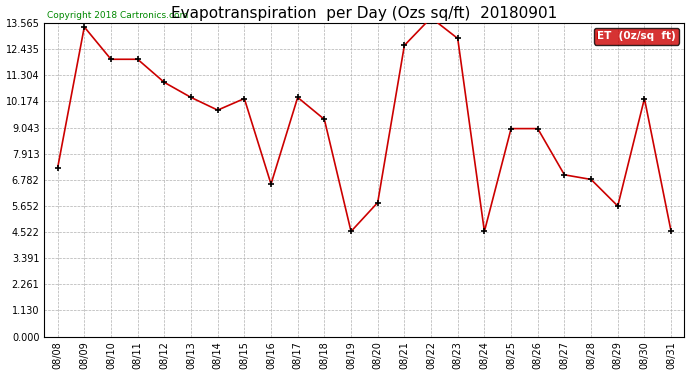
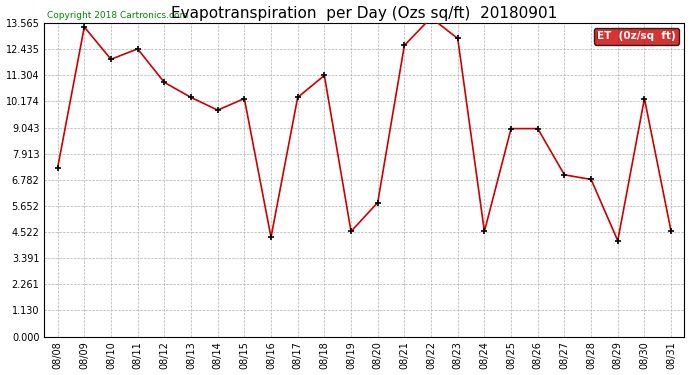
08/11: 12.00 -> 12.45
08/16: 6.60 -> 4.30
08/18: 9.40 -> 11.30
08/29: 5.65 -> 4.15
